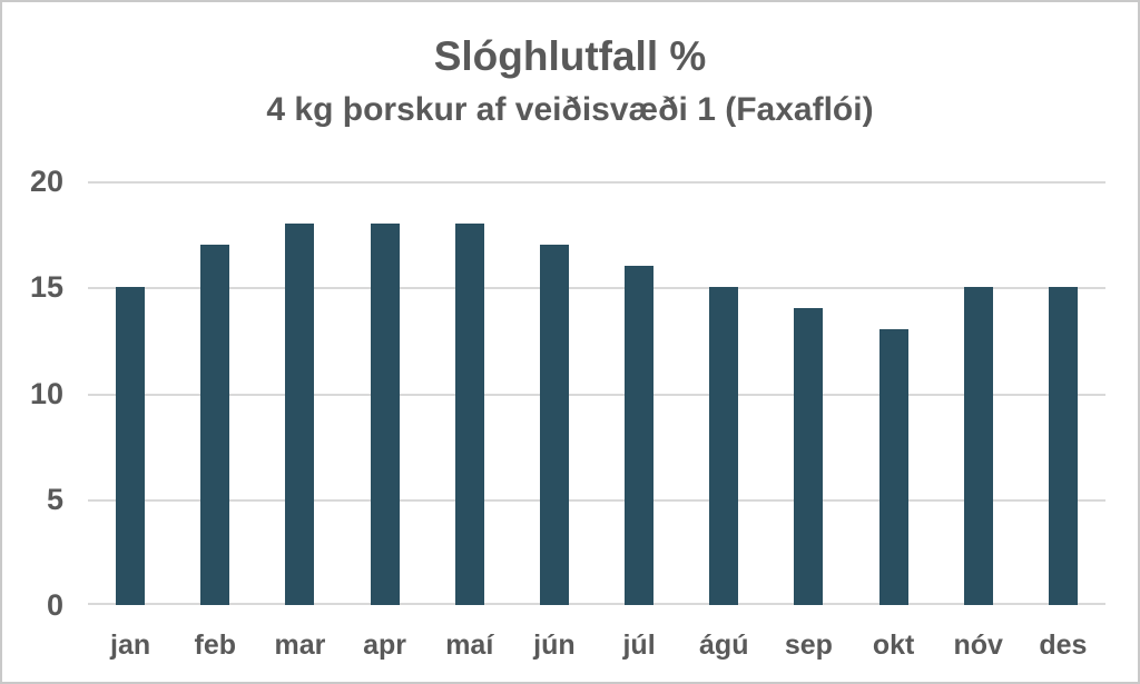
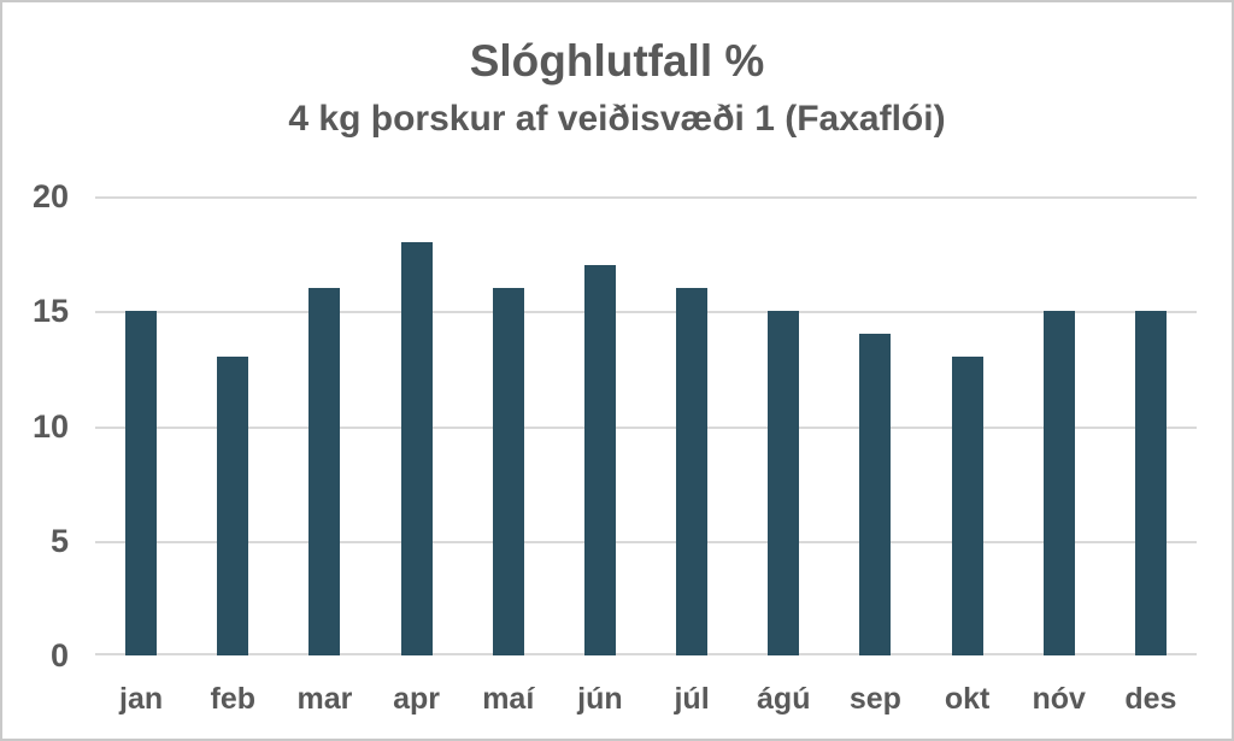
feb: 17 -> 13
mar: 18 -> 16
maí: 18 -> 16
